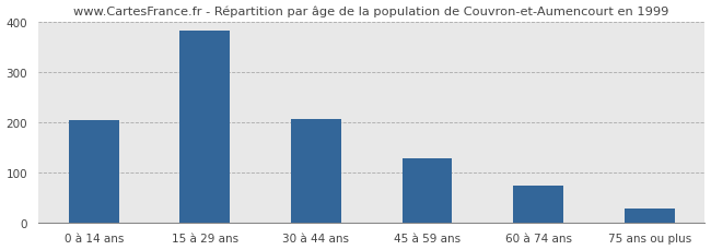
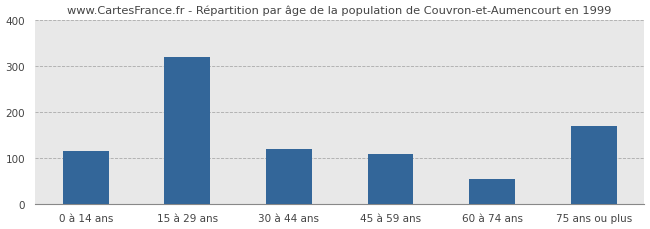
0 à 14 ans: 204 -> 115
15 à 29 ans: 382 -> 320
30 à 44 ans: 206 -> 120
45 à 59 ans: 129 -> 110
60 à 74 ans: 74 -> 55
75 ans ou plus: 30 -> 170
